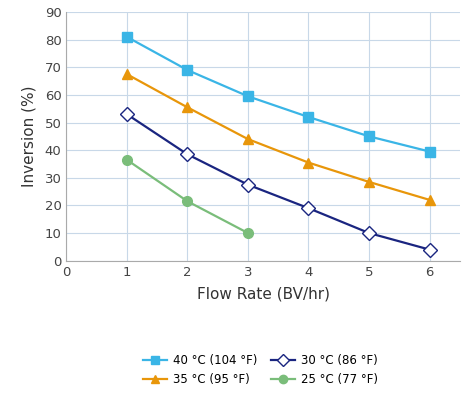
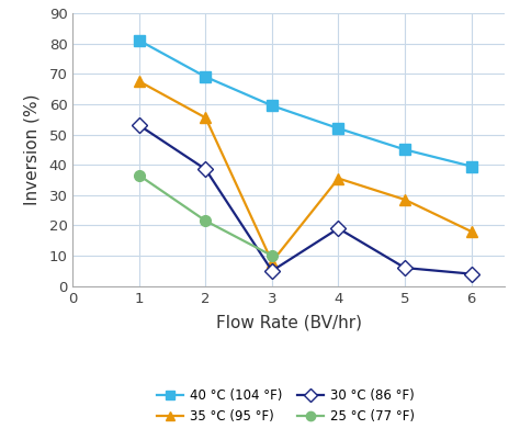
35 °C (95 °F)/3: 44.0 -> 8.0
30 °C (86 °F)/3: 27.5 -> 5.0
30 °C (86 °F)/5: 10.0 -> 6.0
35 °C (95 °F)/6: 22.0 -> 18.0
